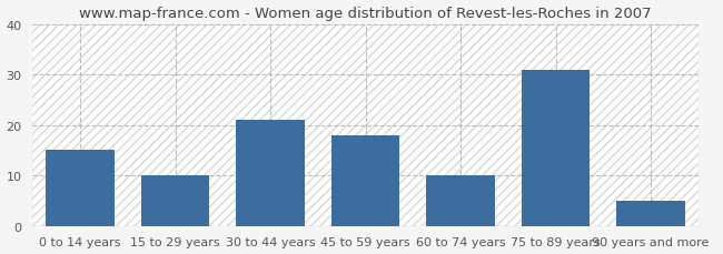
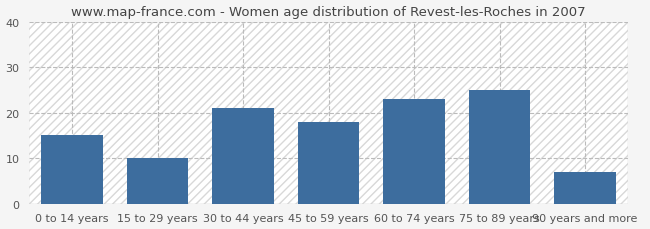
60 to 74 years: 10 -> 23
75 to 89 years: 31 -> 25
90 years and more: 5 -> 7
